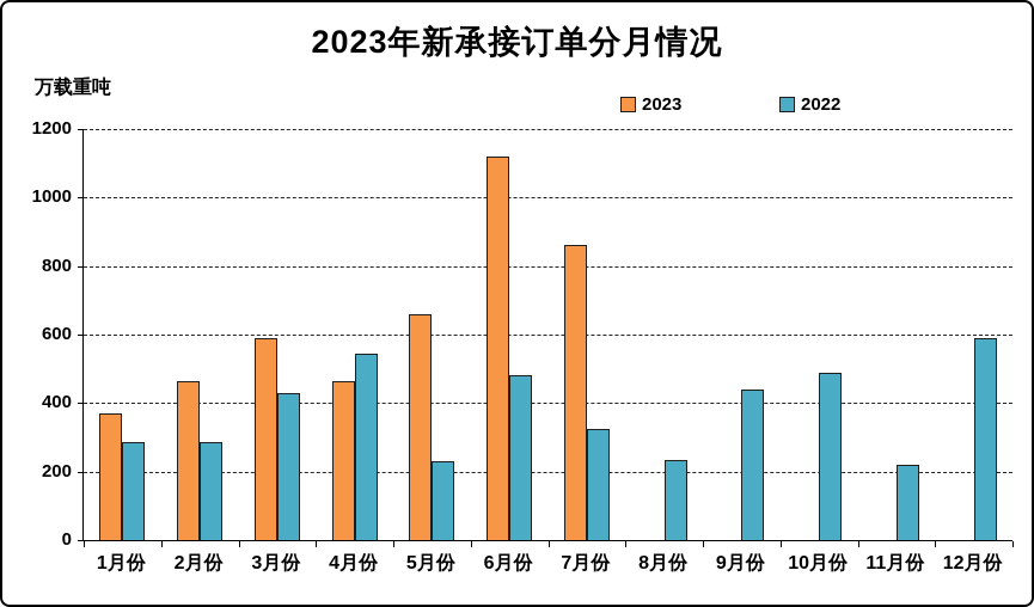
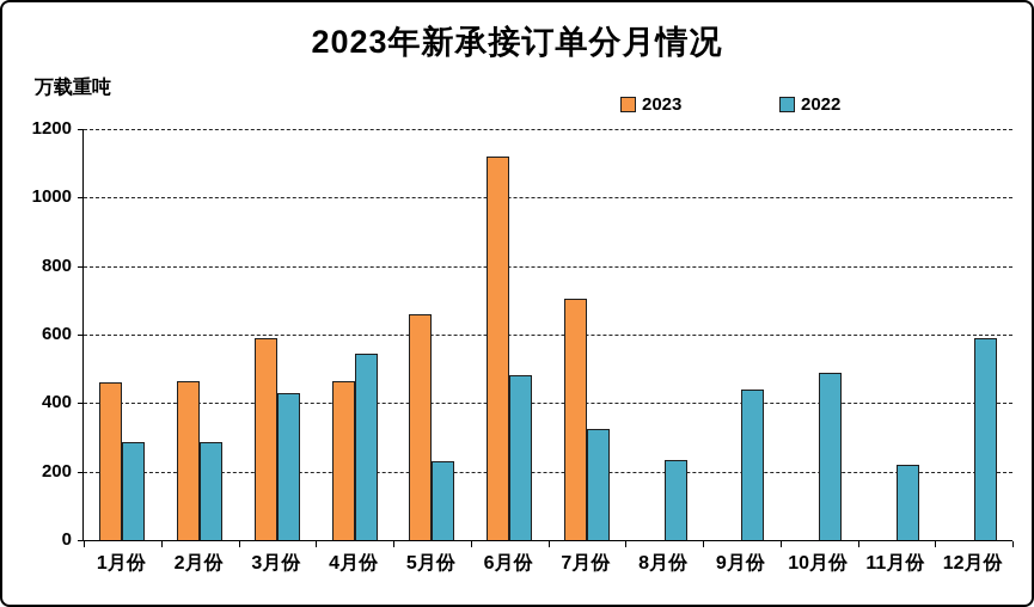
2023/1月份: 370 -> 460
2023/7月份: 860 -> 700
